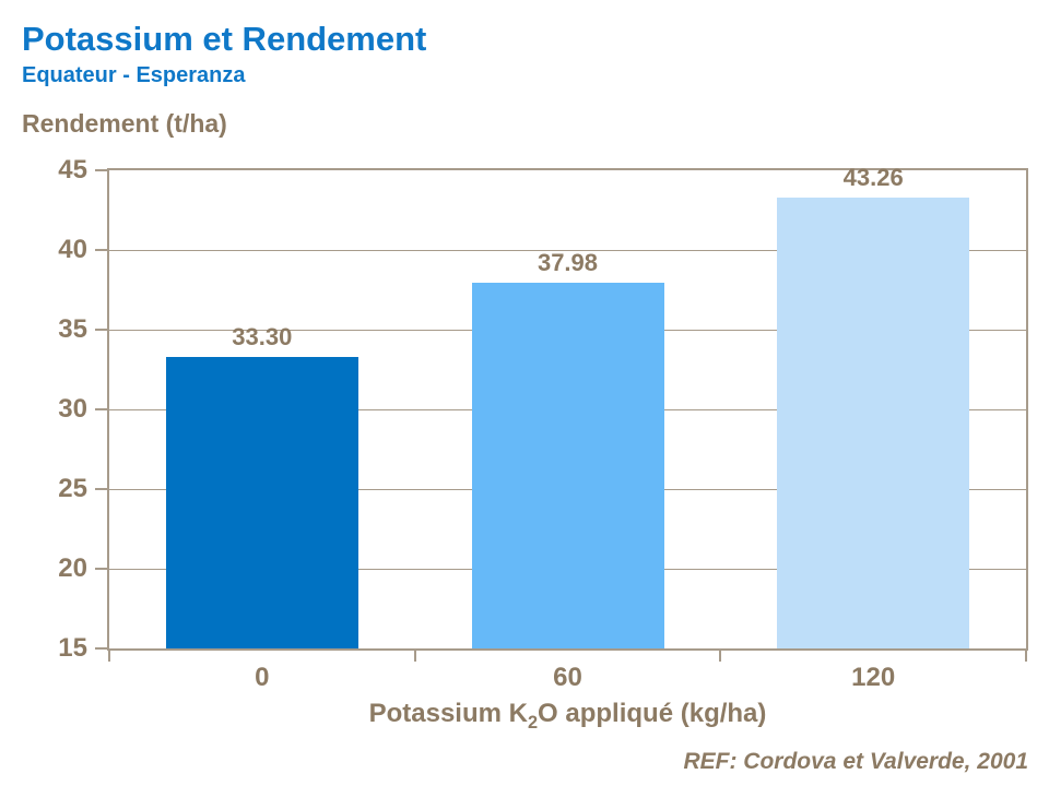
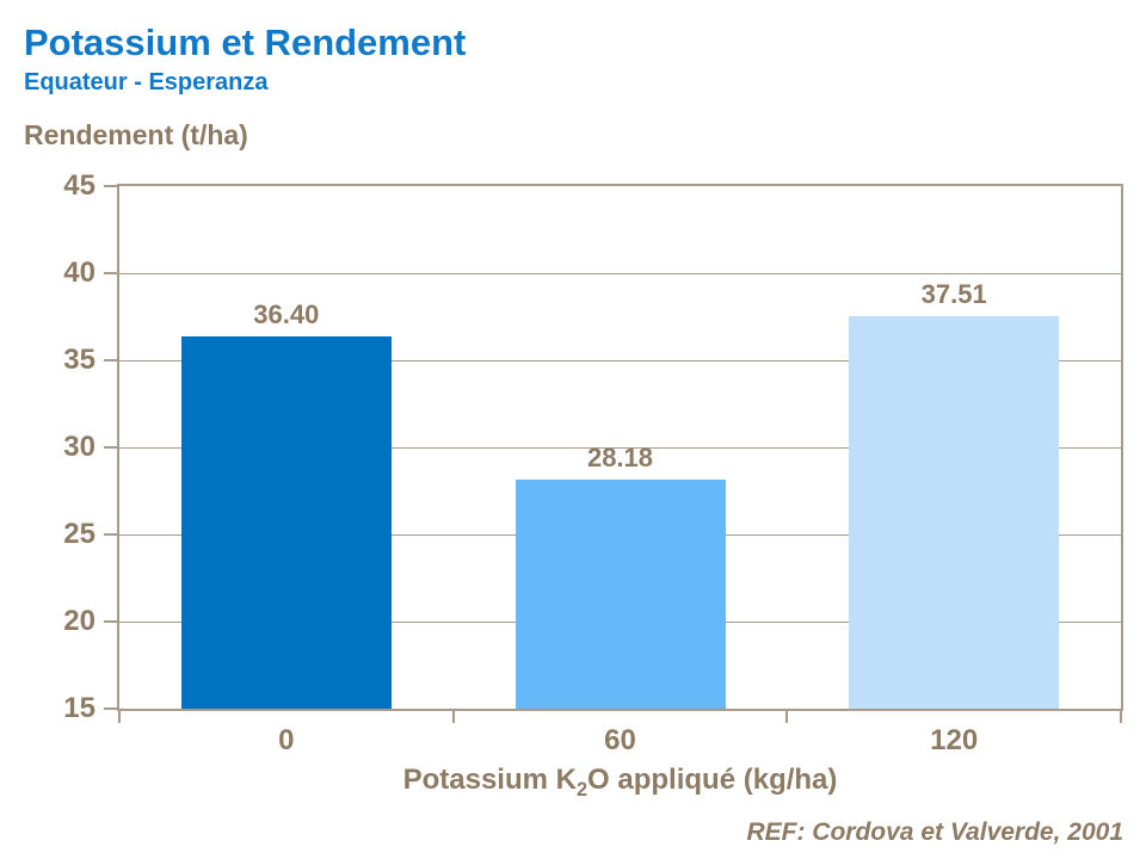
0: 33.30 -> 36.40
60: 37.98 -> 28.18
120: 43.26 -> 37.51
